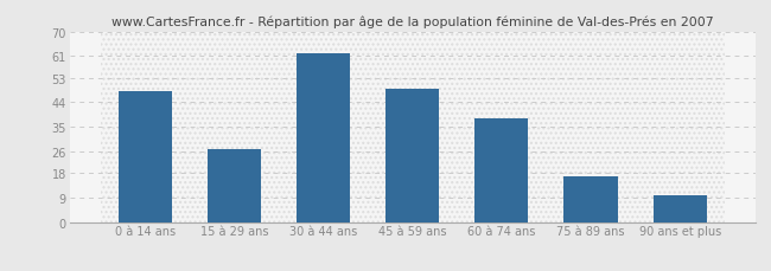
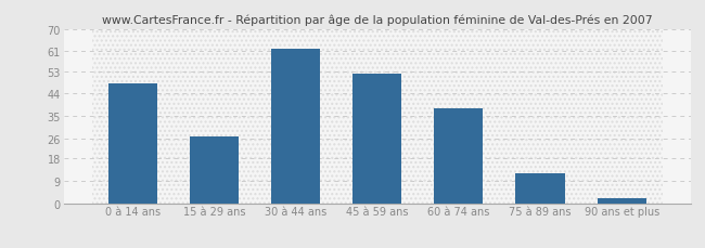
45 à 59 ans: 49 -> 52
75 à 89 ans: 17 -> 12
90 ans et plus: 10 -> 2
